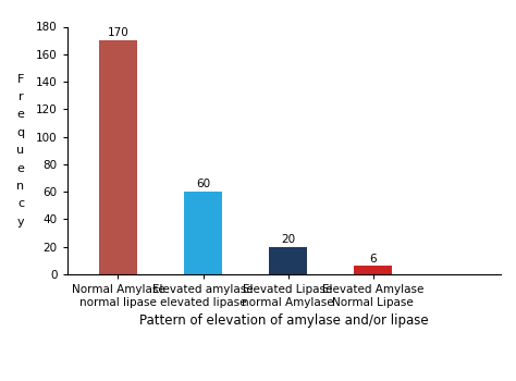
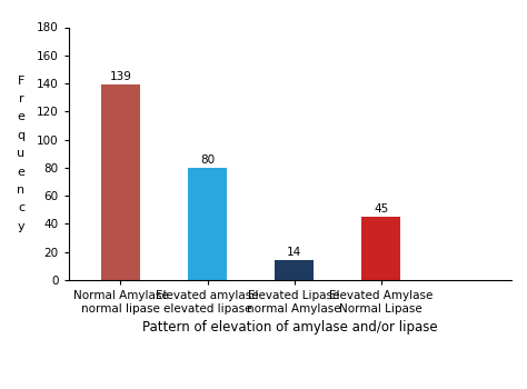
Normal Amylase normal lipase: 170 -> 139
Elevated amylase elevated lipase: 60 -> 80
Elevated Lipase normal Amylase: 20 -> 14
Elevated Amylase Normal Lipase: 6 -> 45
